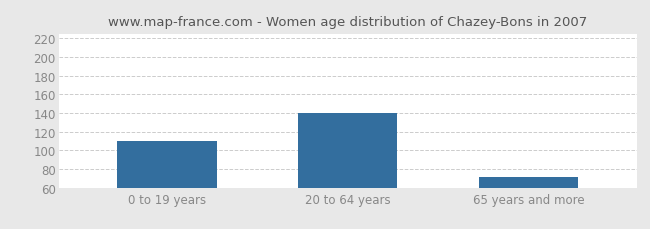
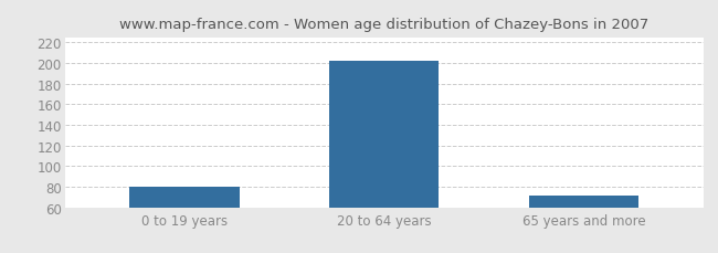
0 to 19 years: 110 -> 80
20 to 64 years: 140 -> 202
